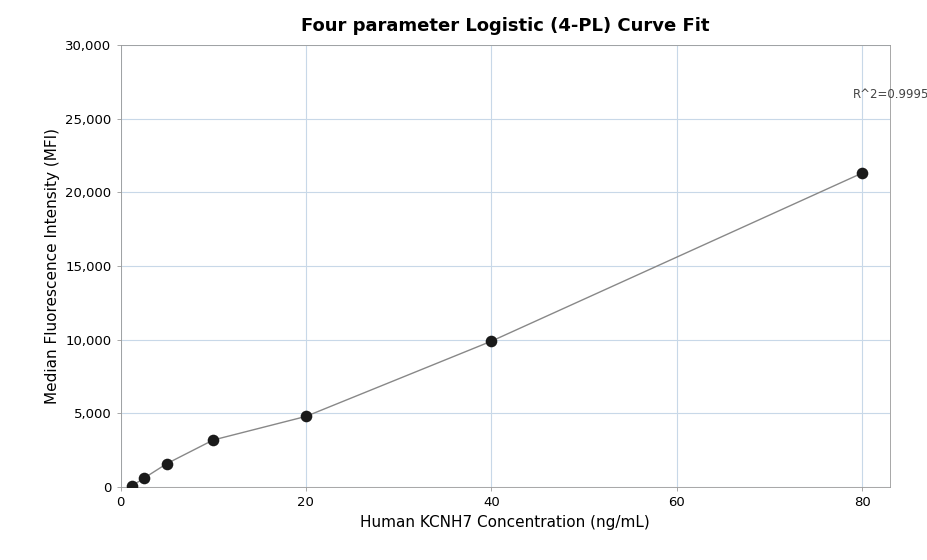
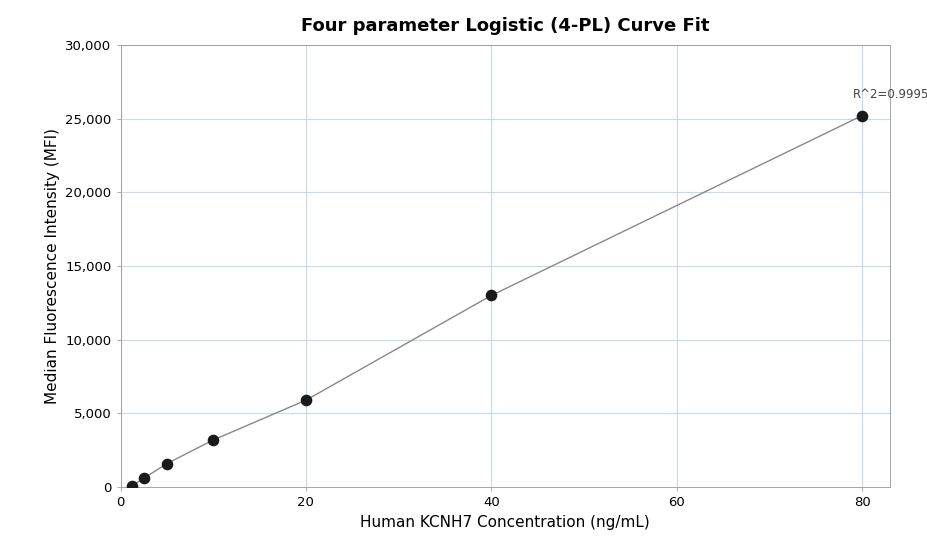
20: 4,800 -> 5,900
40: 9,900 -> 13,000
80: 21,300 -> 25,200
